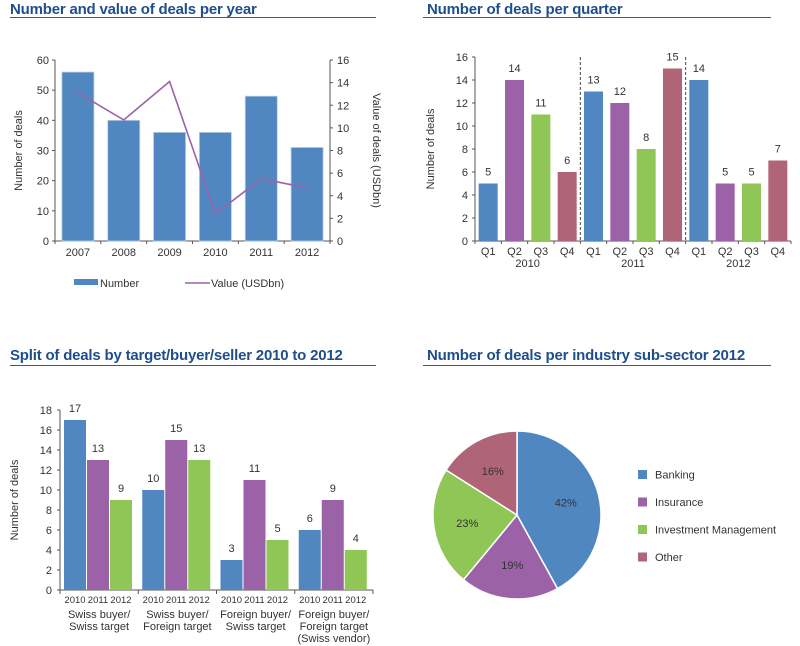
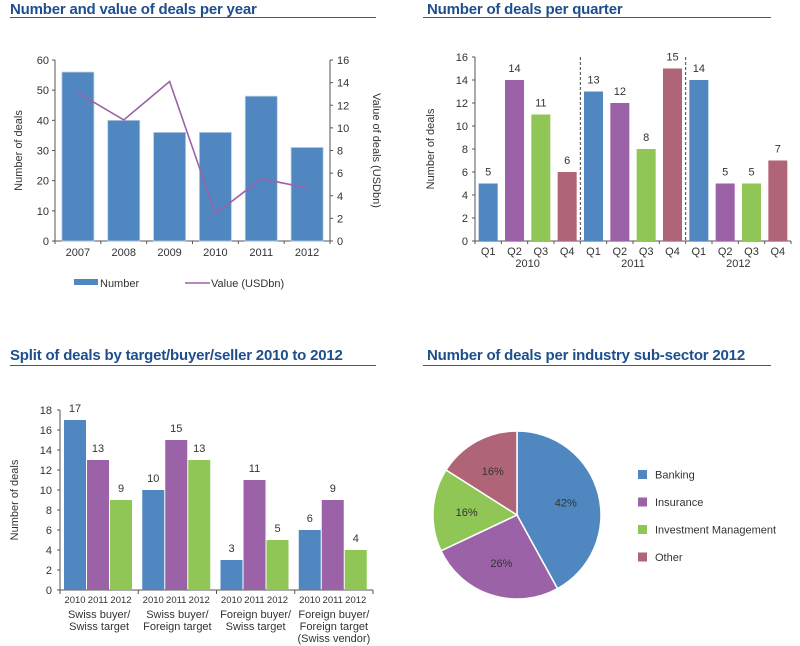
Number of deals per industry sub-sector 2012/Insurance: 19% -> 26%
Number of deals per industry sub-sector 2012/Investment Management: 23% -> 16%
